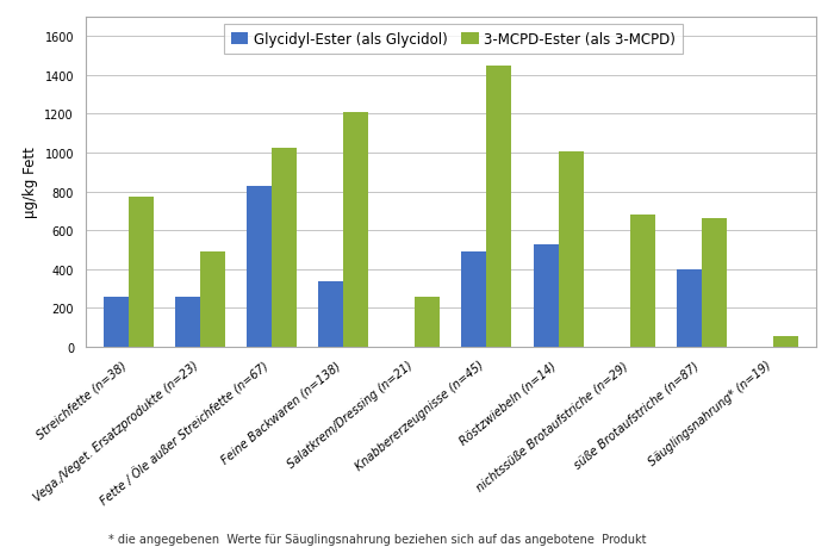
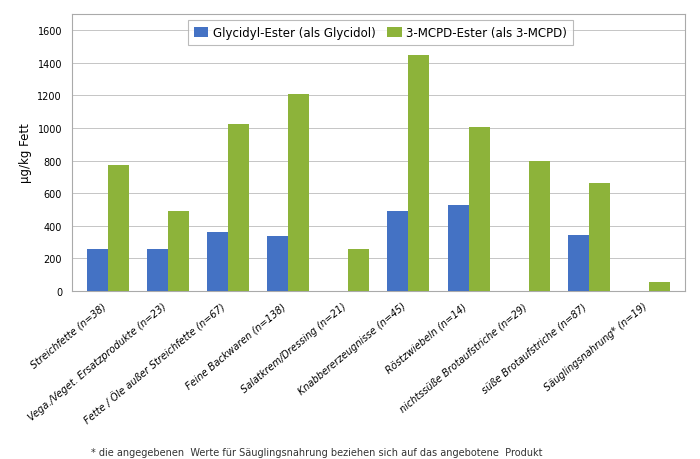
Glycidyl-Ester (als Glycidol)/Fette / Öle außer Streichfette (n=67): 830 -> 360
3-MCPD-Ester (als 3-MCPD)/nichtssüße Brotaufstriche (n=29): 680 -> 800
Glycidyl-Ester (als Glycidol)/süße Brotaufstriche (n=87): 400 -> 340
